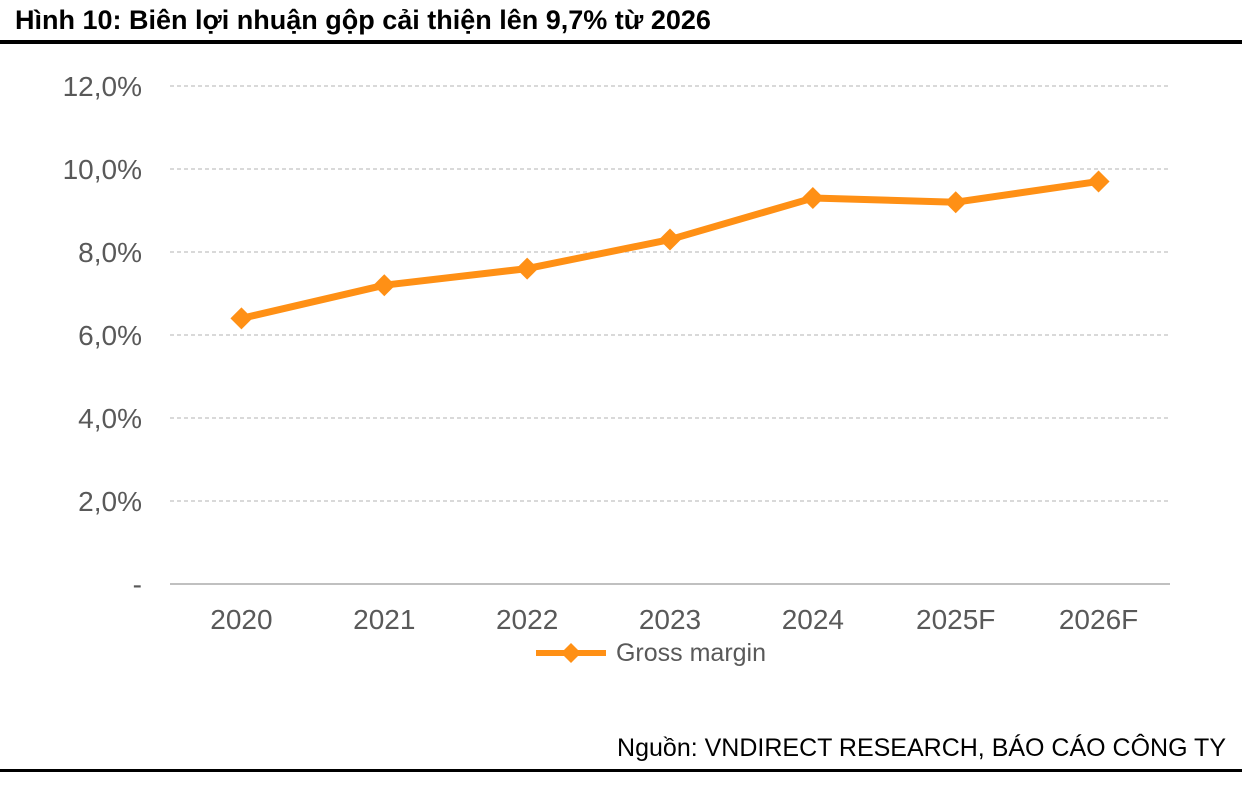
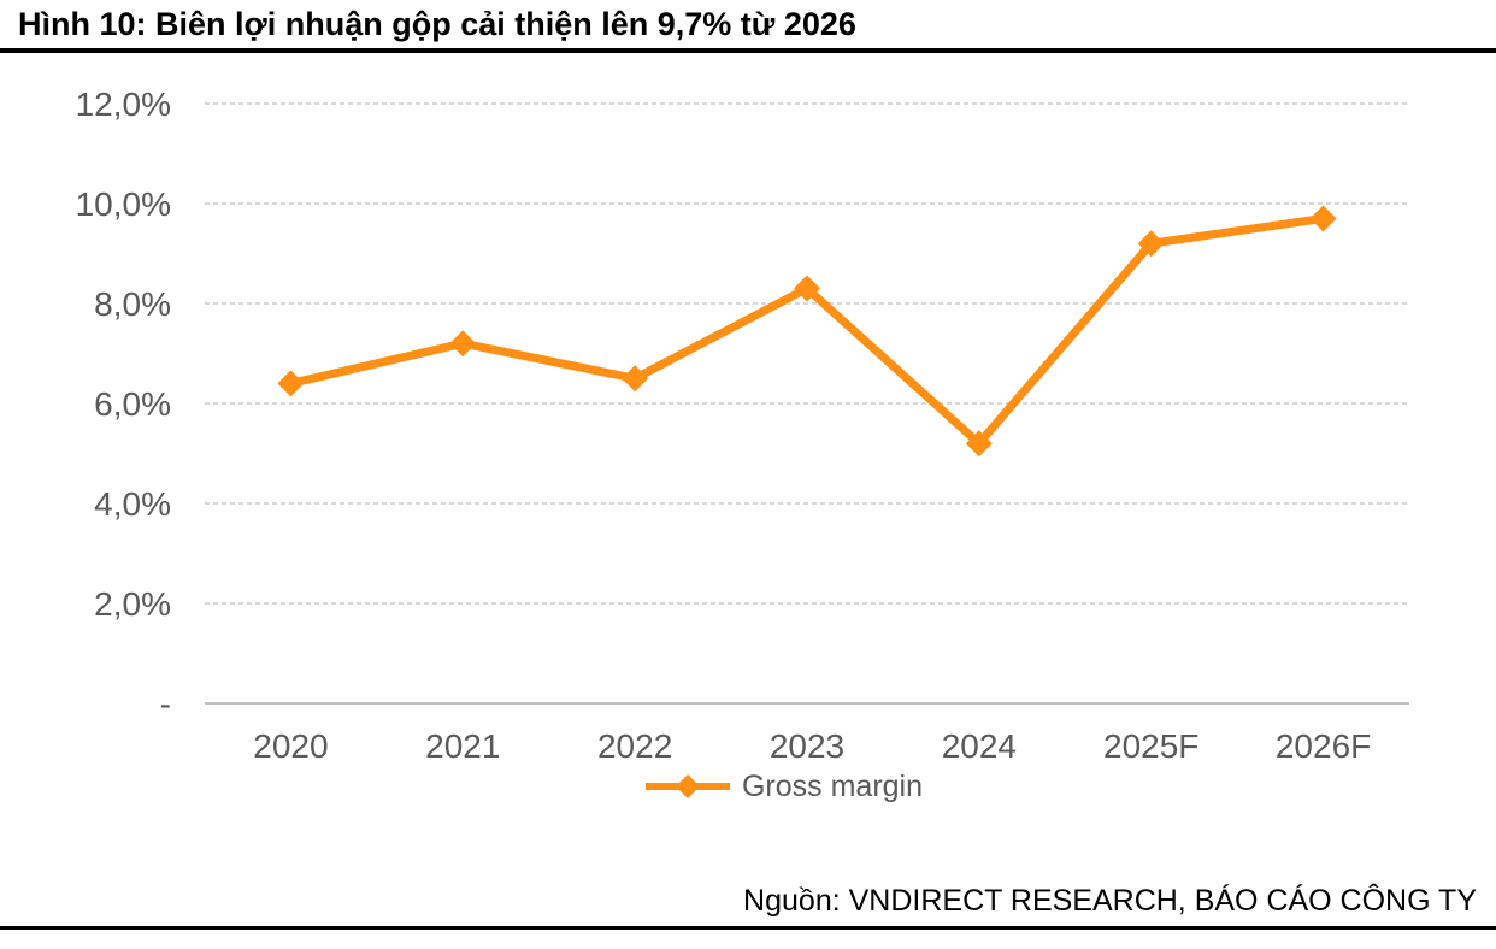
2022: 7,6% -> 6,5%
2024: 9,3% -> 5,2%
